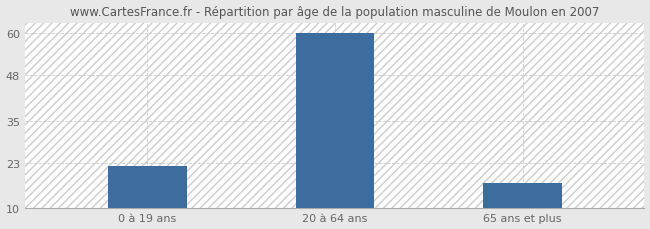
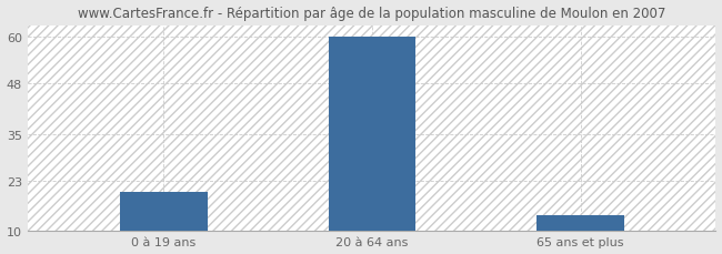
0 à 19 ans: 22 -> 20
65 ans et plus: 17 -> 14
